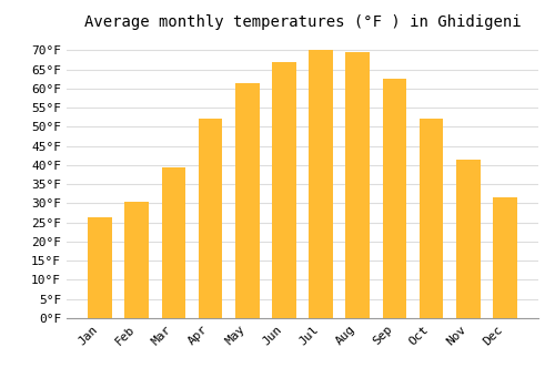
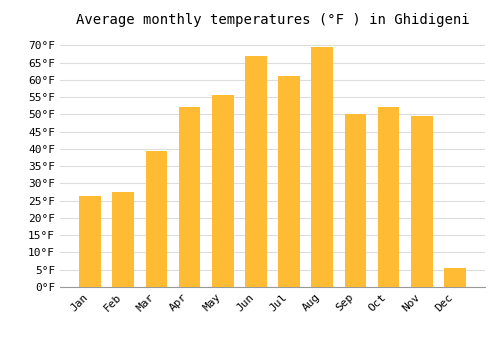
Feb: 30.5°F -> 27.5°F
May: 61.5°F -> 55.5°F
Jul: 70.0°F -> 61.0°F
Sep: 62.5°F -> 50.0°F
Nov: 41.5°F -> 49.5°F
Dec: 31.5°F -> 5.5°F
